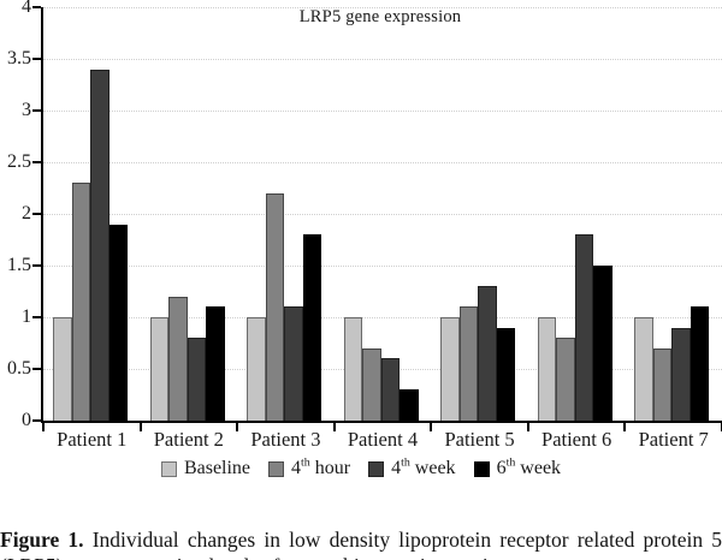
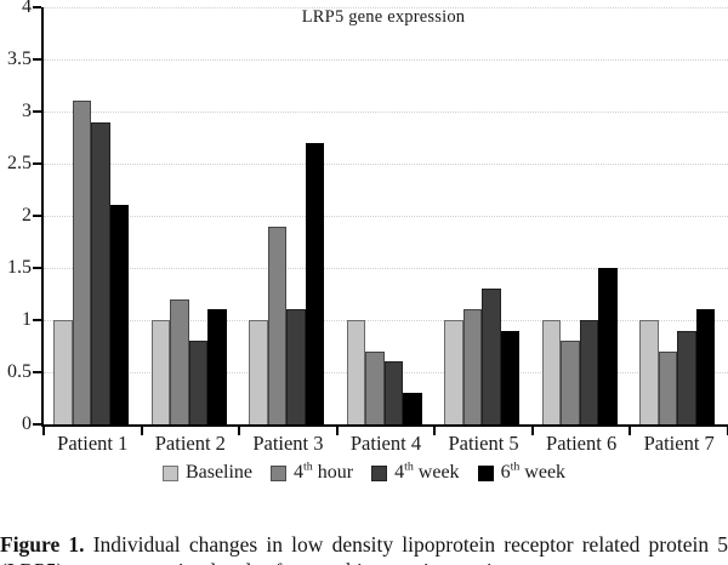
4th hour/Patient 1: 2.3 -> 3.1
4th week/Patient 1: 3.4 -> 2.9
6th week/Patient 1: 1.9 -> 2.1
4th hour/Patient 3: 2.2 -> 1.9
6th week/Patient 3: 1.8 -> 2.7
4th week/Patient 6: 1.8 -> 1.0
